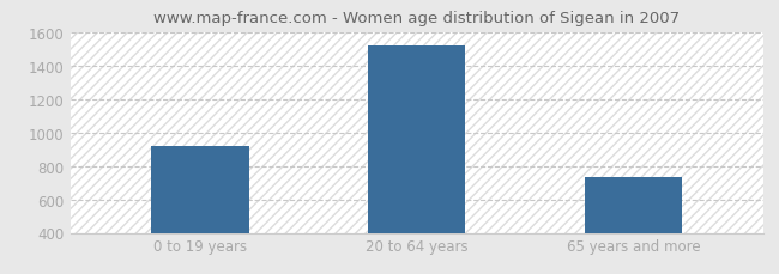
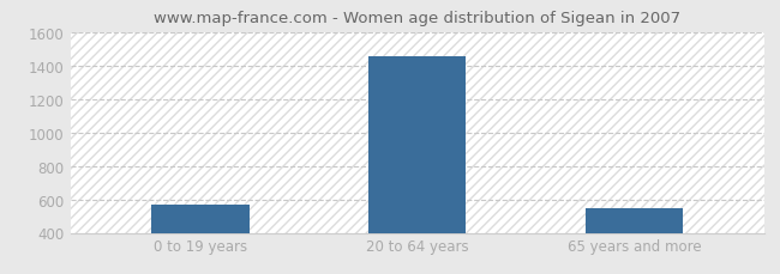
0 to 19 years: 920 -> 570
20 to 64 years: 1520 -> 1450
65 years and more: 730 -> 550
